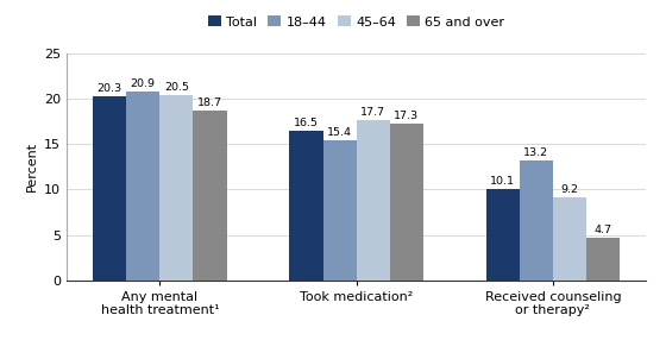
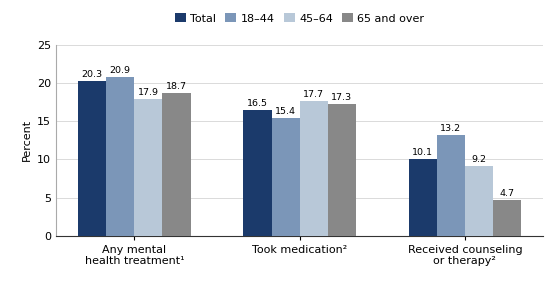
45–64/Any mental health treatment¹: 20.5 -> 17.9
